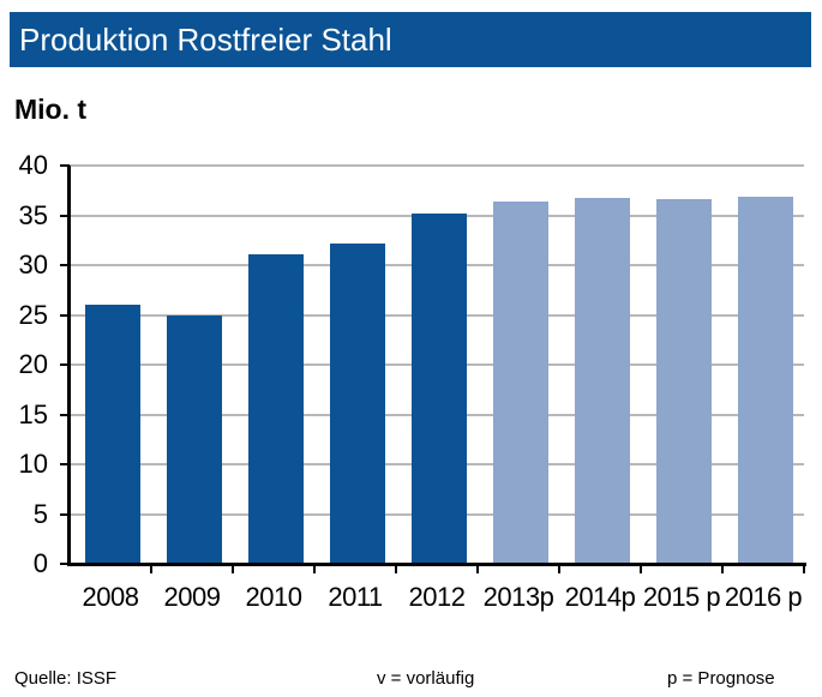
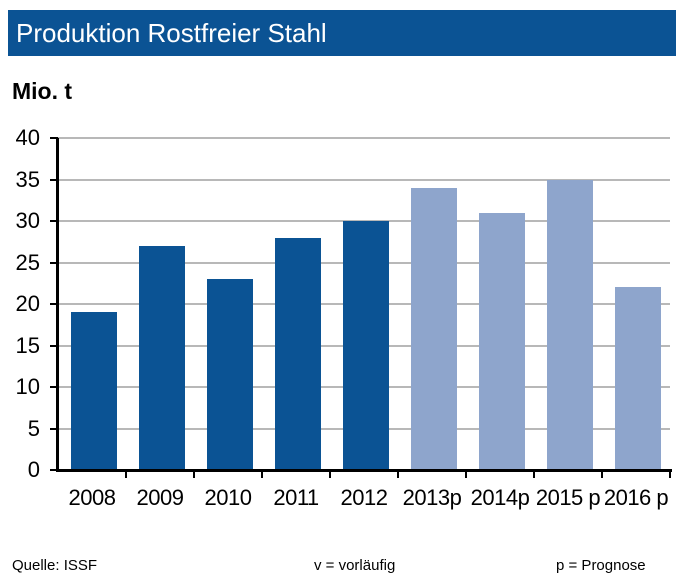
2008: 26 -> 19
2009: 25 -> 27
2010: 31 -> 23
2011: 32 -> 28
2012: 35 -> 30
2013p: 36 -> 34
2014p: 37 -> 31
2015 p: 37 -> 35
2016 p: 37 -> 22
